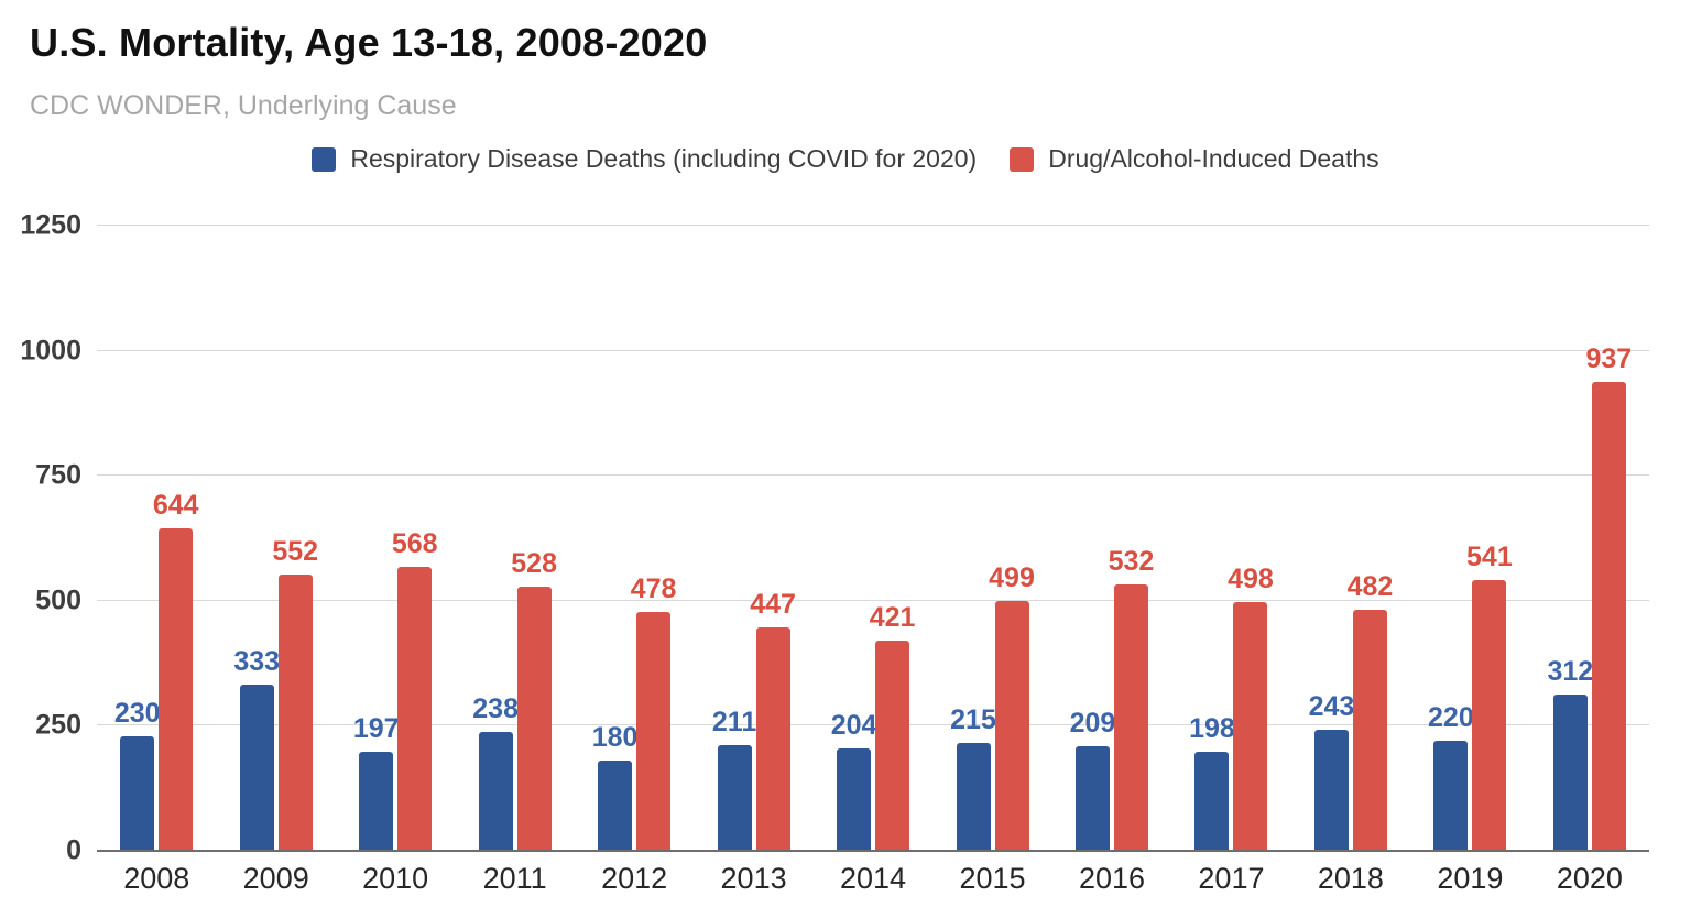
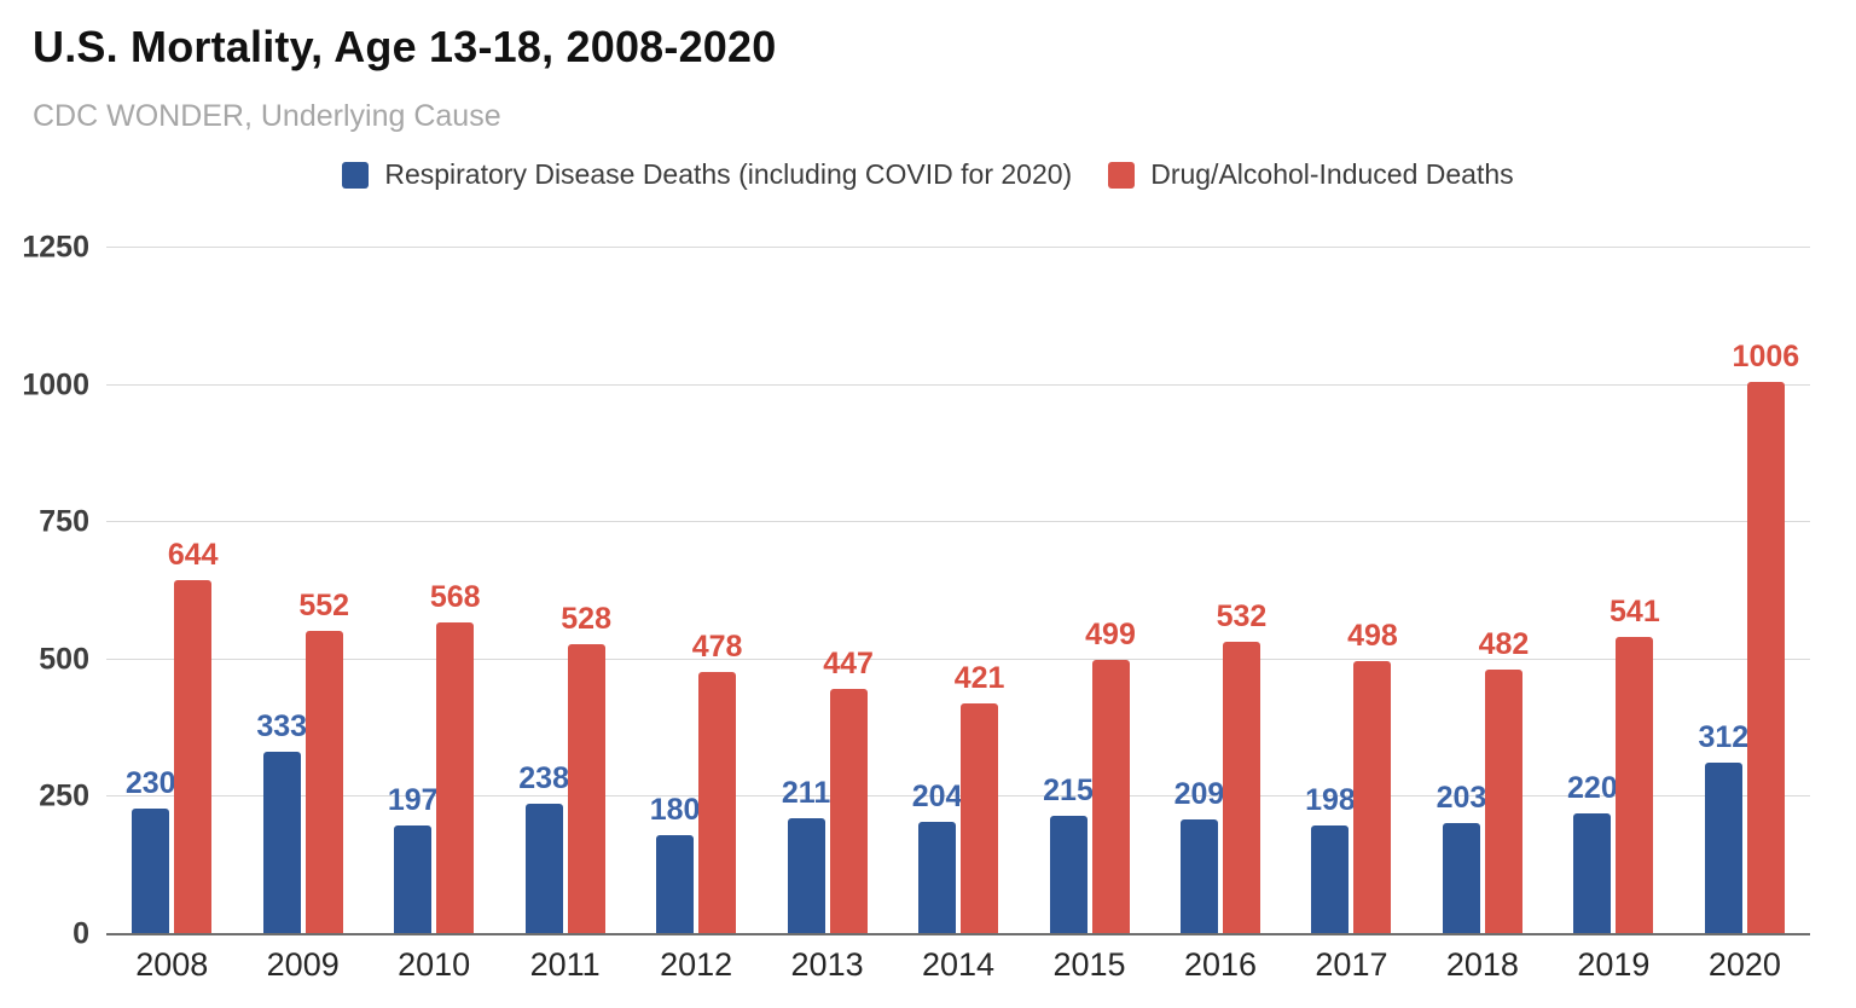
Respiratory Disease Deaths (including COVID for 2020)/2018: 243 -> 203
Drug/Alcohol-Induced Deaths/2020: 937 -> 1006
